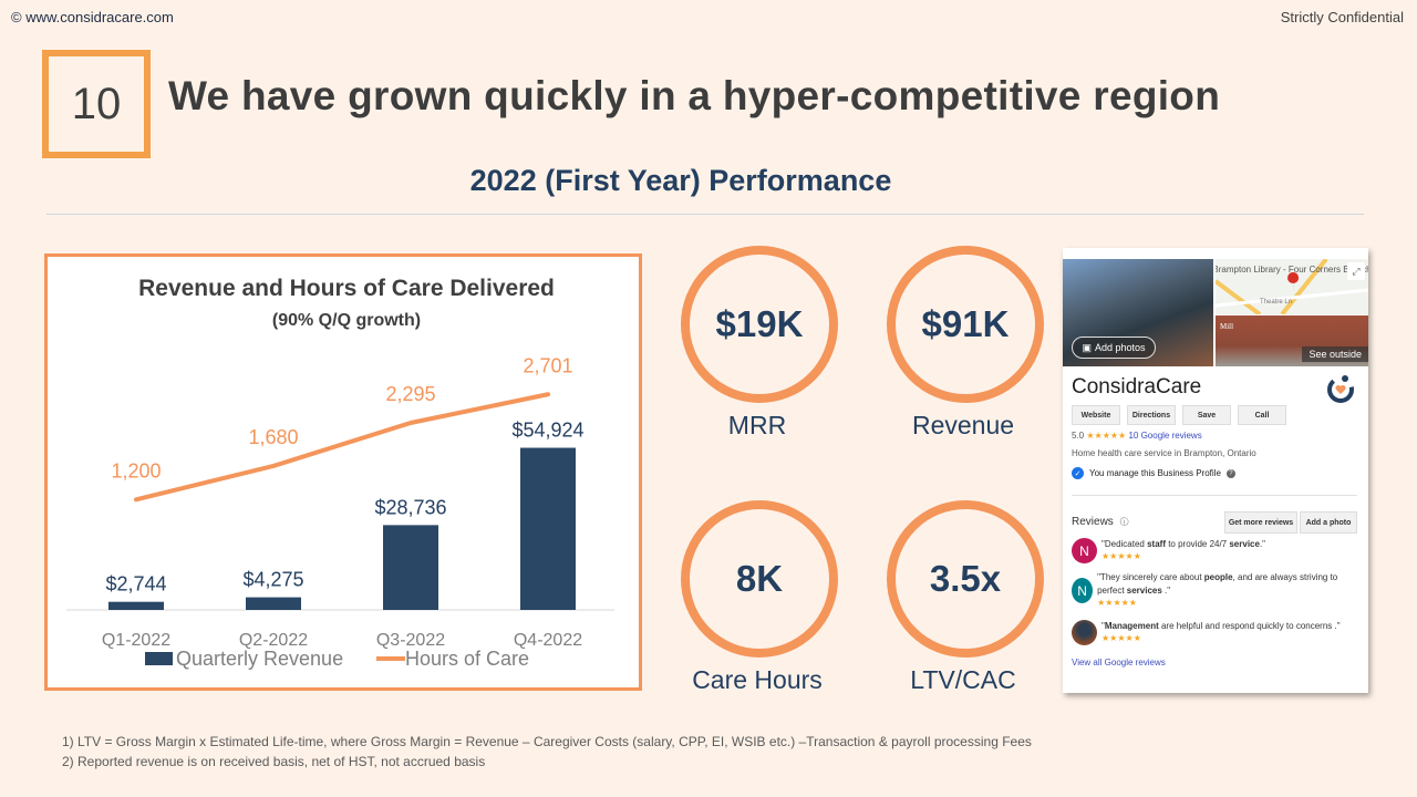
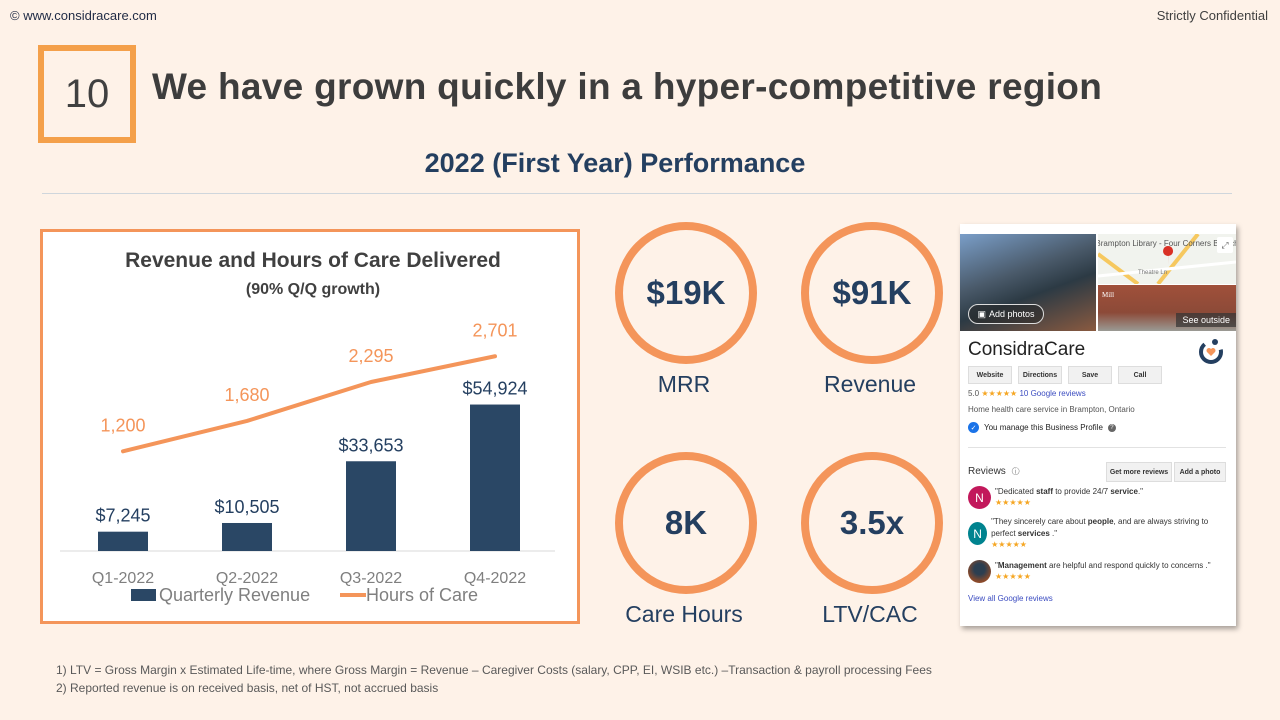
Quarterly Revenue/Q1-2022: $2,744 -> $7,245
Quarterly Revenue/Q2-2022: $4,275 -> $10,505
Quarterly Revenue/Q3-2022: $28,736 -> $33,653
